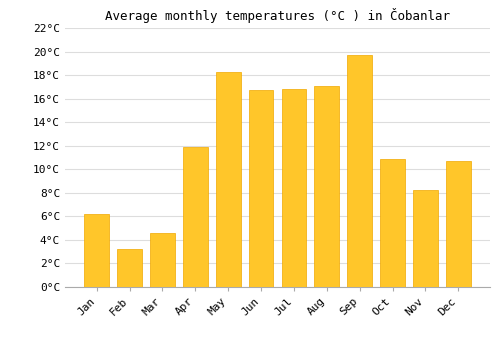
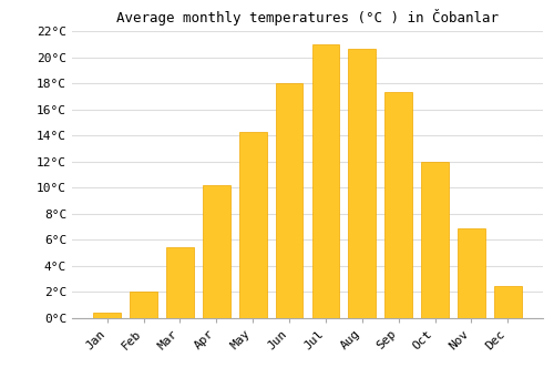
Jan: 6.2°C -> 0.4°C
Feb: 3.2°C -> 2.0°C
Mar: 4.6°C -> 5.4°C
Apr: 11.9°C -> 10.2°C
May: 18.3°C -> 14.3°C
Jun: 16.7°C -> 18.0°C
Jul: 16.8°C -> 21.0°C
Aug: 17.1°C -> 20.6°C
Sep: 19.7°C -> 17.3°C
Oct: 10.9°C -> 12.0°C
Nov: 8.2°C -> 6.9°C
Dec: 10.7°C -> 2.5°C
